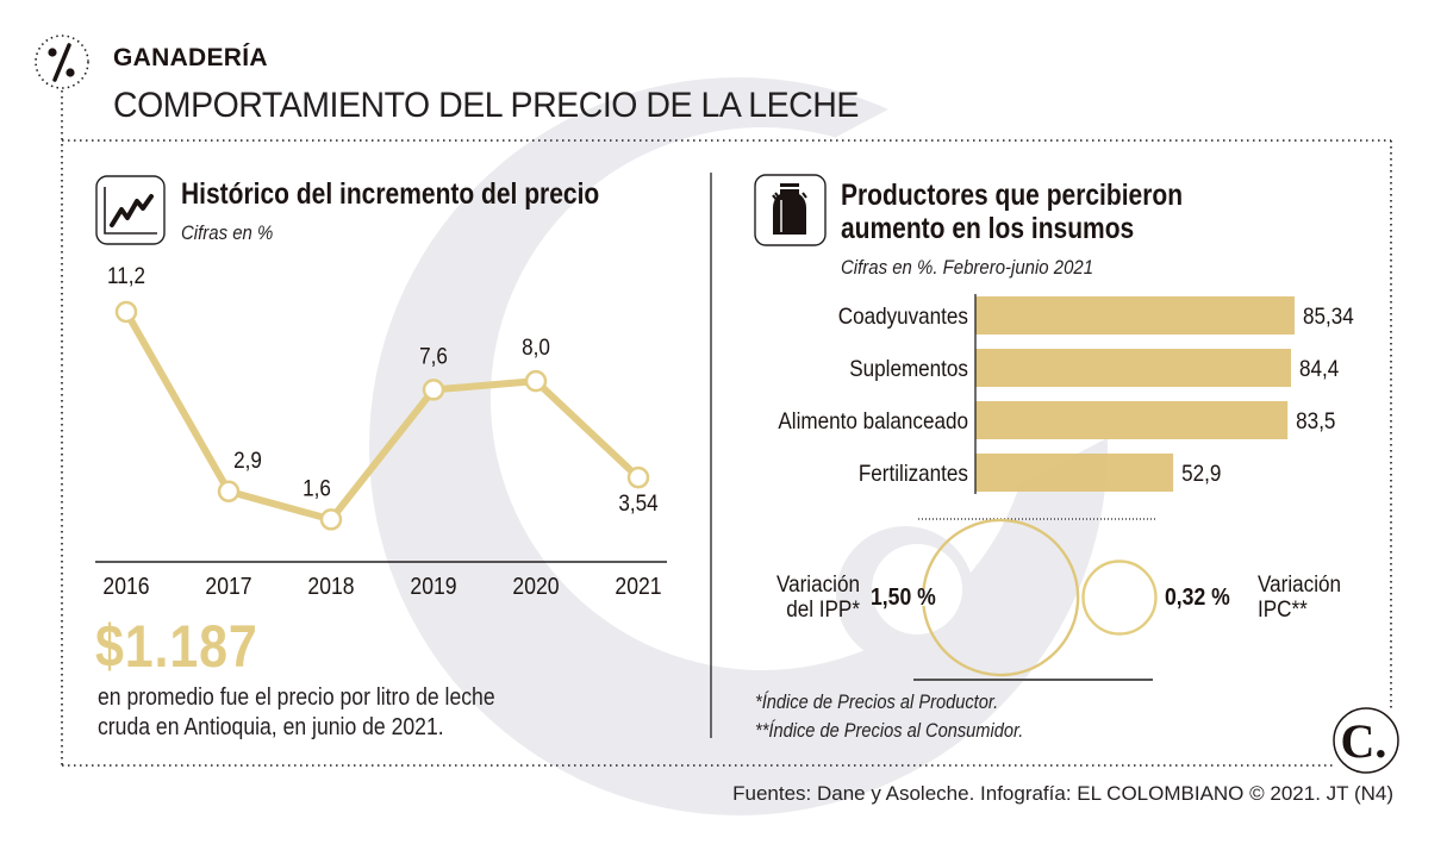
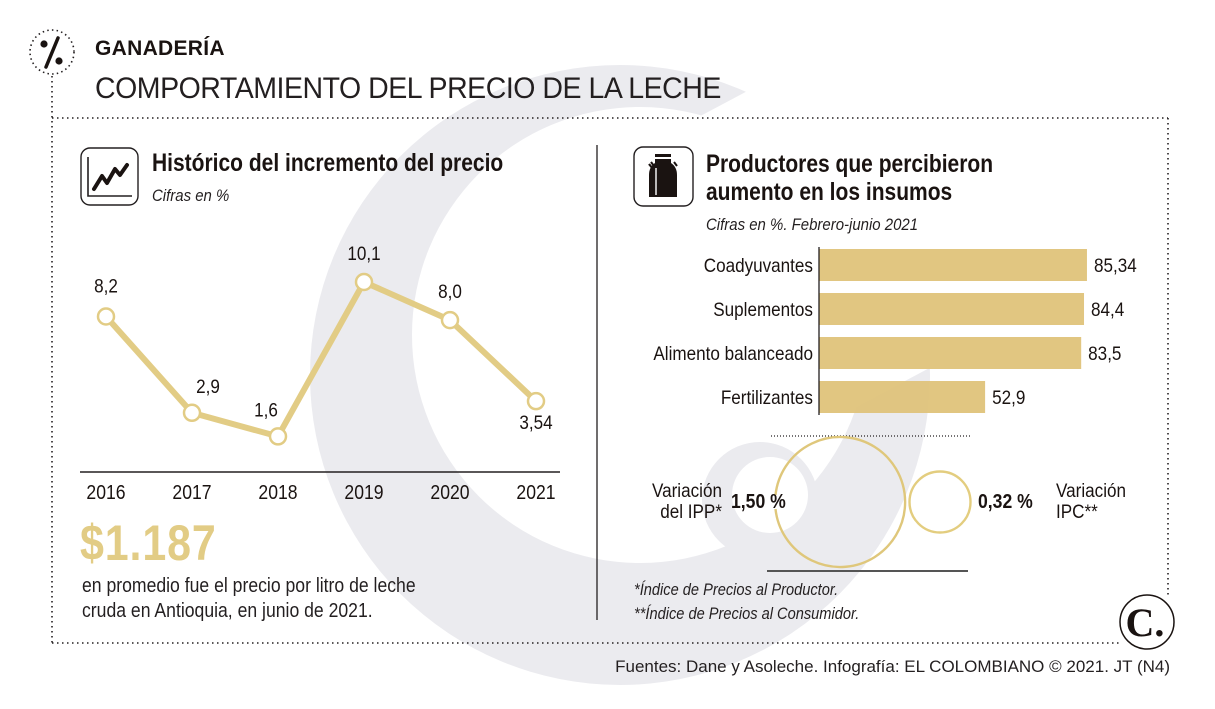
Histórico del incremento del precio/2016: 11,2 -> 8,2
Histórico del incremento del precio/2019: 7,6 -> 10,1
